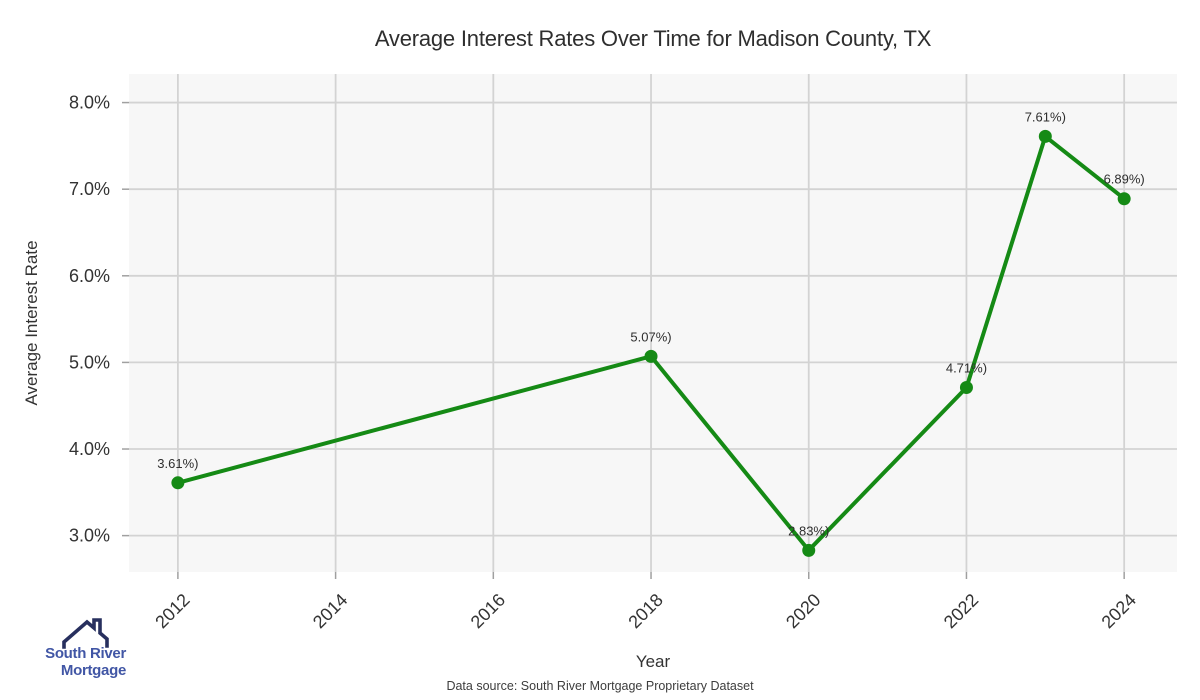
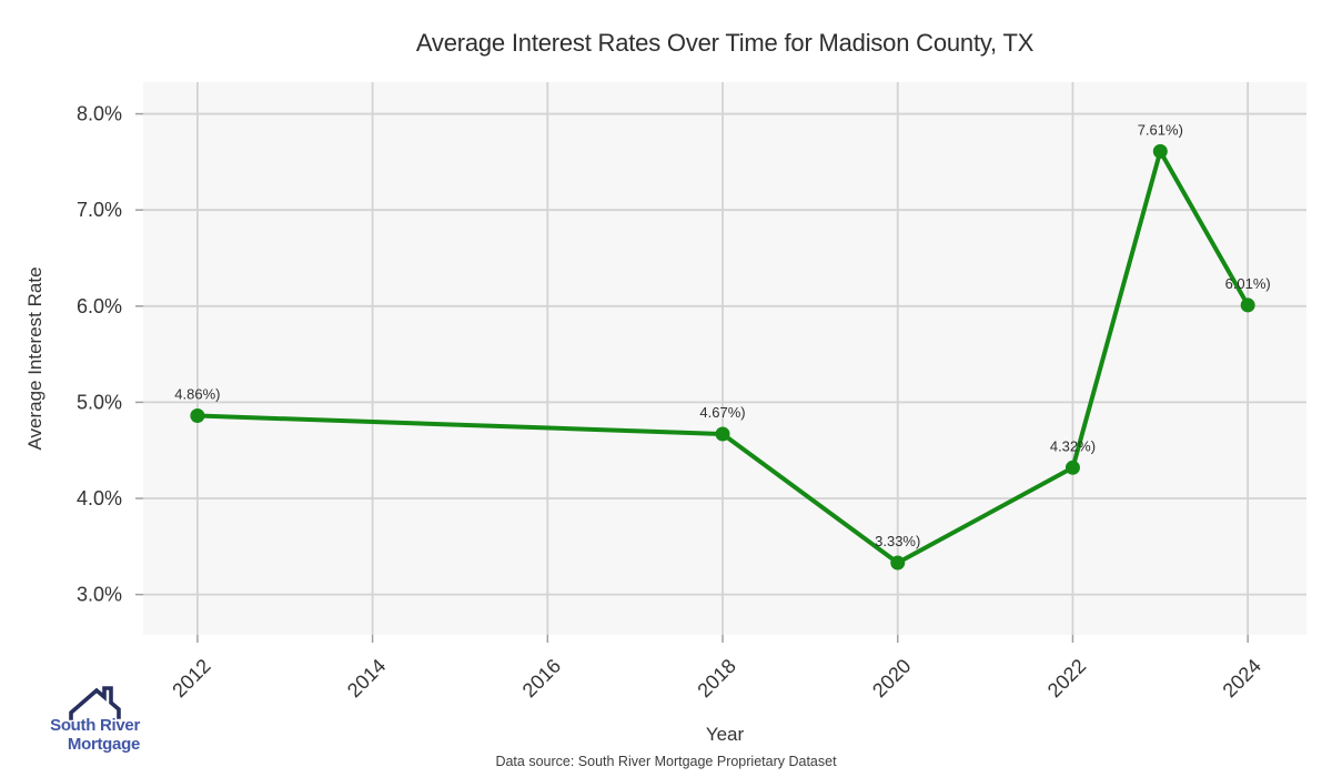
2012: 3.61% -> 4.86%
2018: 5.07% -> 4.67%
2020: 2.83% -> 3.33%
2022: 4.71% -> 4.32%
2024: 6.89% -> 6.01%
